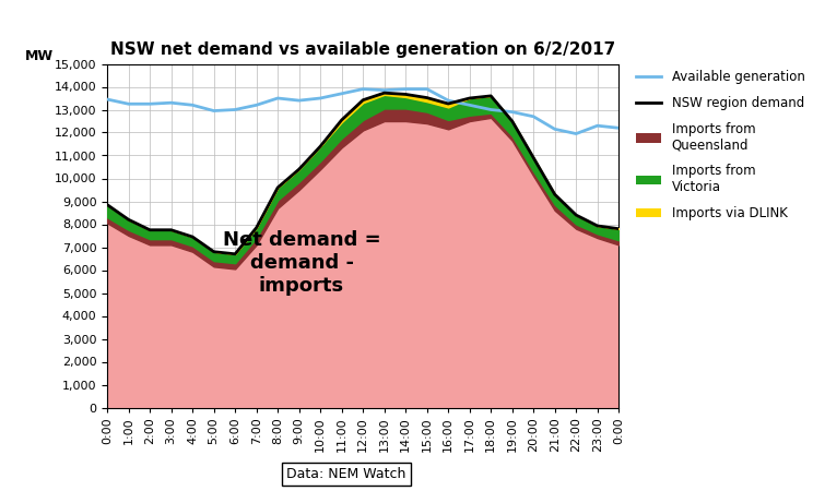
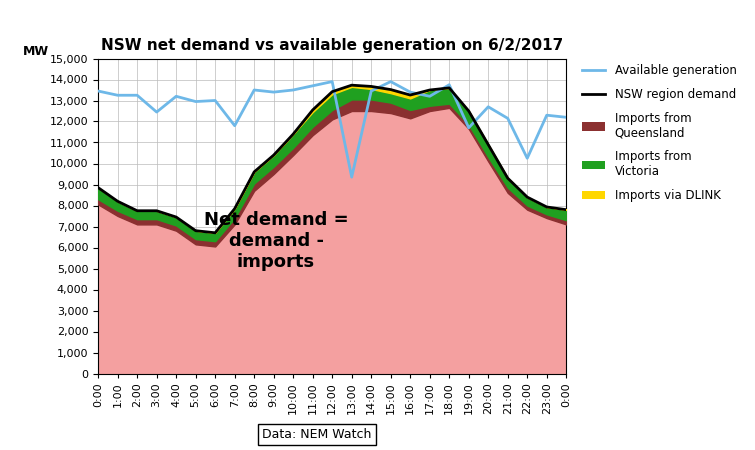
Available generation/3:00: 13,300 -> 12,450
Available generation/7:00: 13,200 -> 11,800
Available generation/13:00: 13,850 -> 9,350
Available generation/14:00: 13,900 -> 13,450
Available generation/18:00: 13,000 -> 13,750
Available generation/19:00: 12,900 -> 11,700
Available generation/22:00: 11,950 -> 10,250
